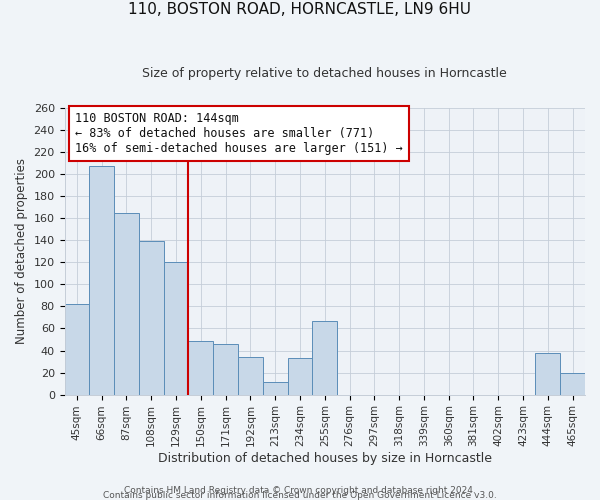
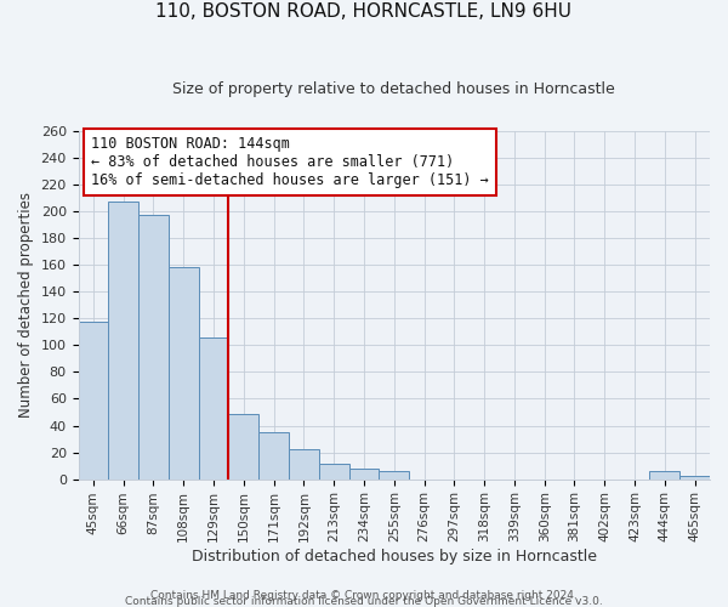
45sqm: 82 -> 118
87sqm: 165 -> 197
108sqm: 139 -> 158
129sqm: 120 -> 106
171sqm: 46 -> 35
192sqm: 34 -> 22
234sqm: 33 -> 8
255sqm: 67 -> 6
444sqm: 38 -> 6
465sqm: 20 -> 2
